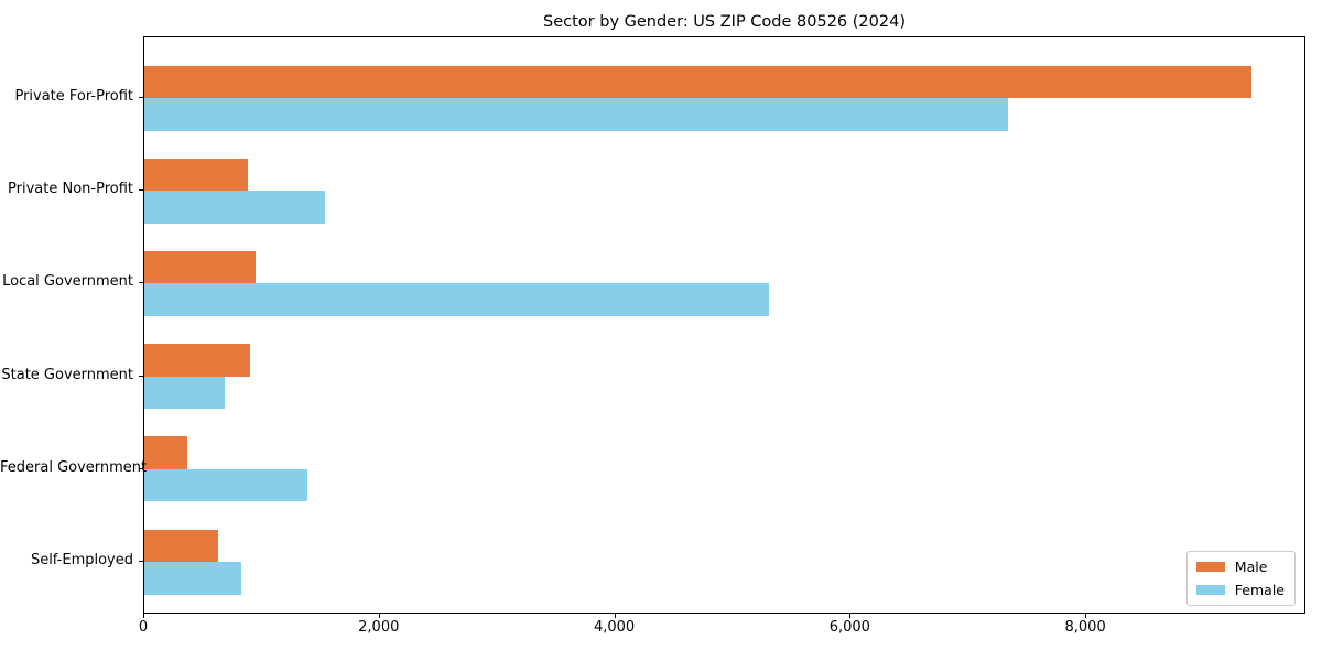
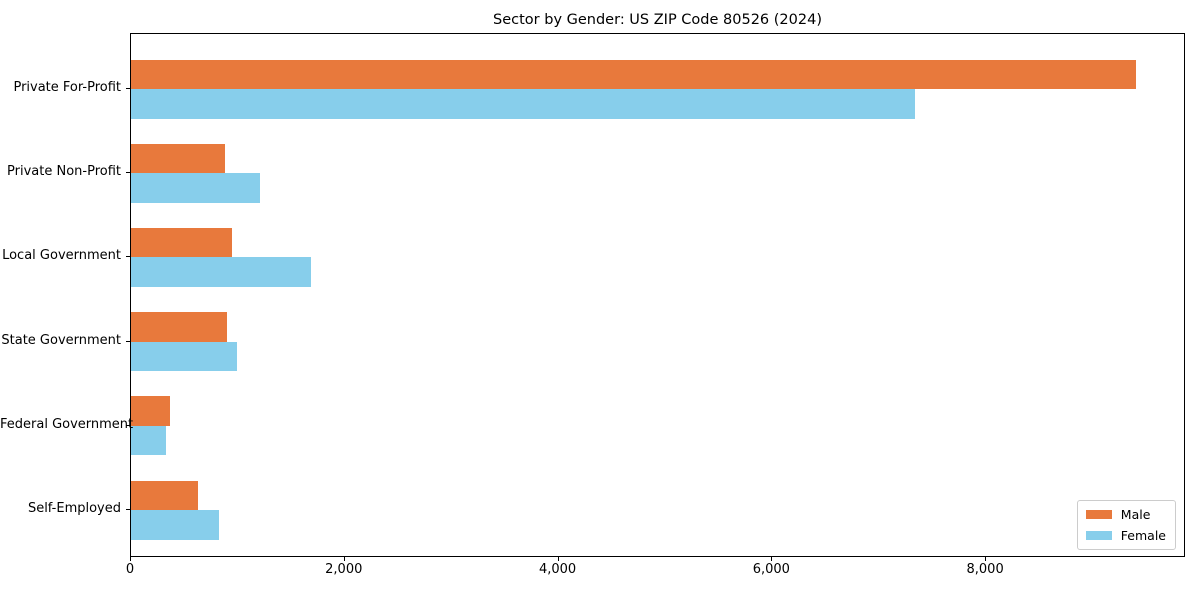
Female/Private Non-Profit: 1530 -> 1210
Female/Local Government: 5300 -> 1680
Female/State Government: 680 -> 990
Female/Federal Government: 1380 -> 330
